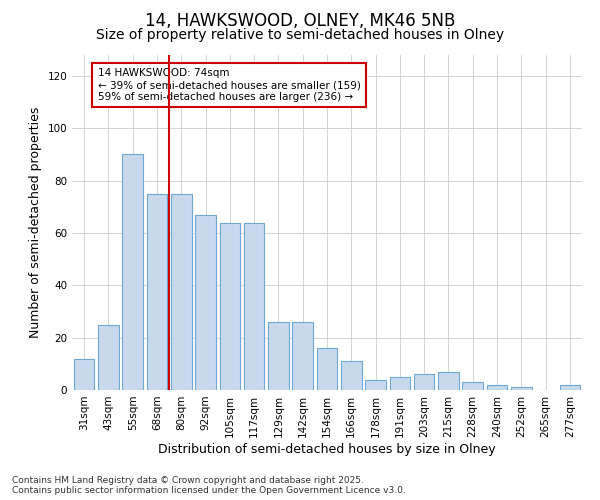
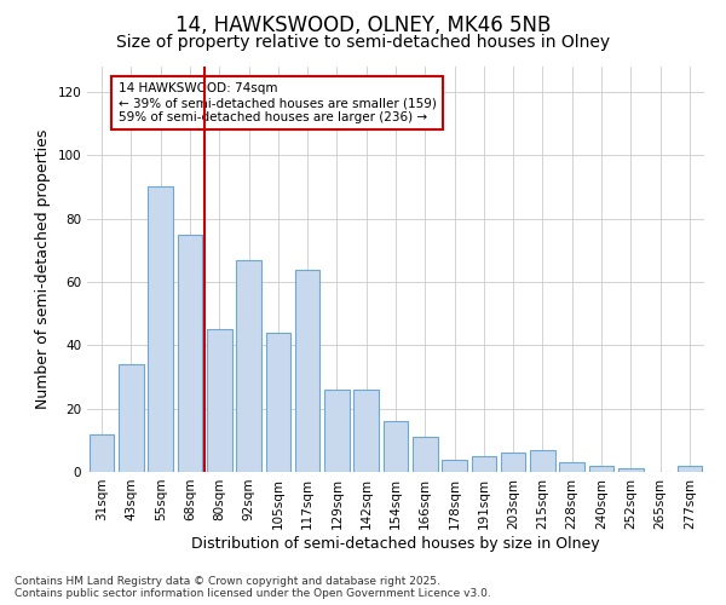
43sqm: 25 -> 34
80sqm: 75 -> 45
105sqm: 64 -> 44
